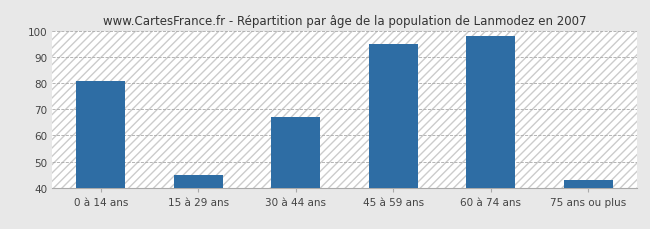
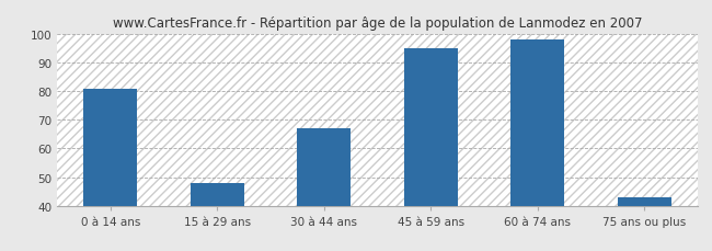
15 à 29 ans: 45 -> 48
